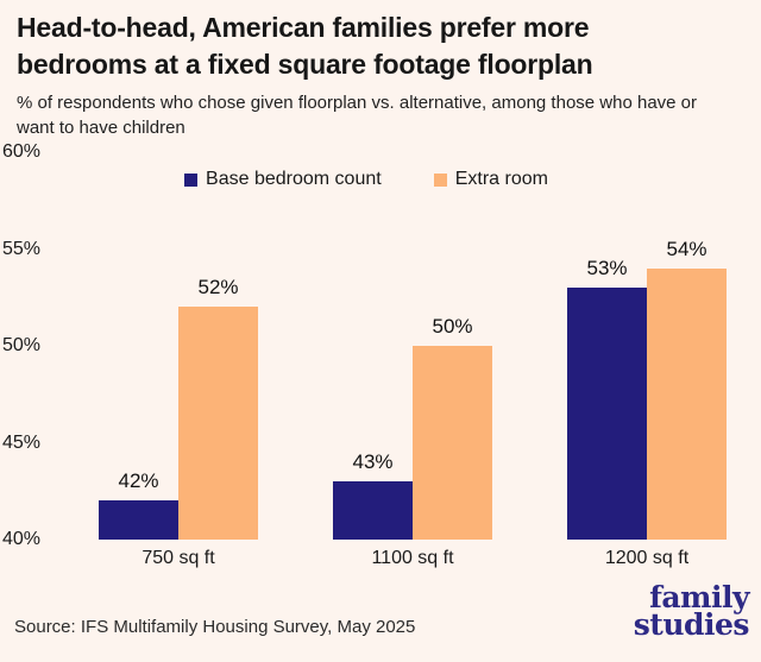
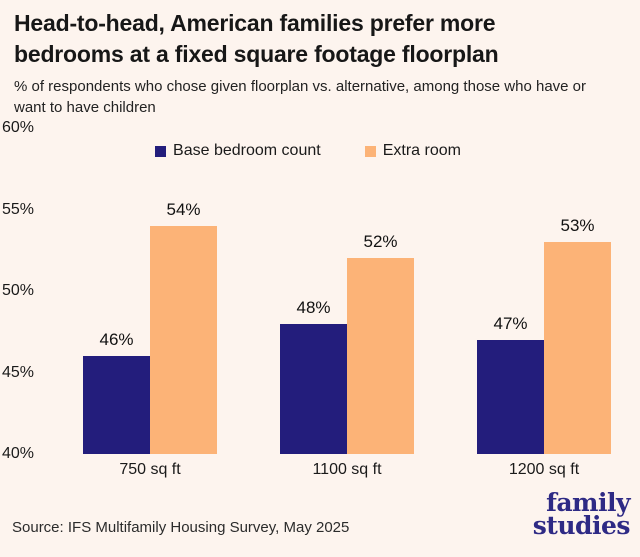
Base bedroom count/750 sq ft: 42% -> 46%
Extra room/750 sq ft: 52% -> 54%
Base bedroom count/1100 sq ft: 43% -> 48%
Extra room/1100 sq ft: 50% -> 52%
Base bedroom count/1200 sq ft: 53% -> 47%
Extra room/1200 sq ft: 54% -> 53%
